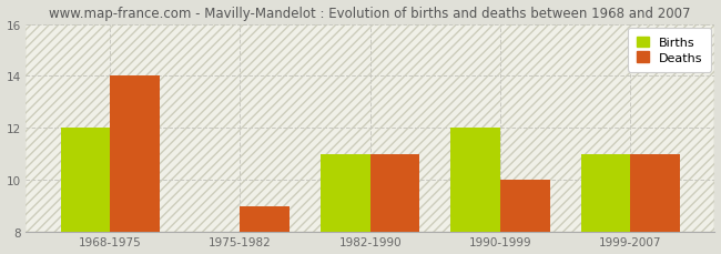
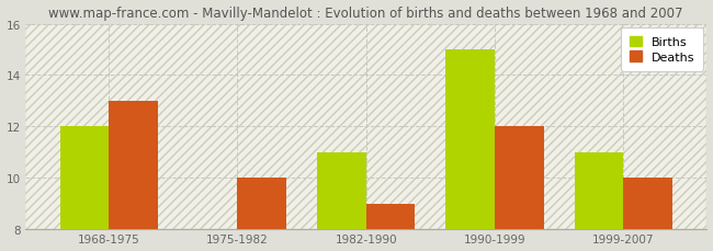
Deaths/1968-1975: 14 -> 13
Deaths/1975-1982: 9 -> 10
Deaths/1982-1990: 11 -> 9
Births/1990-1999: 12 -> 15
Deaths/1990-1999: 10 -> 12
Deaths/1999-2007: 11 -> 10
